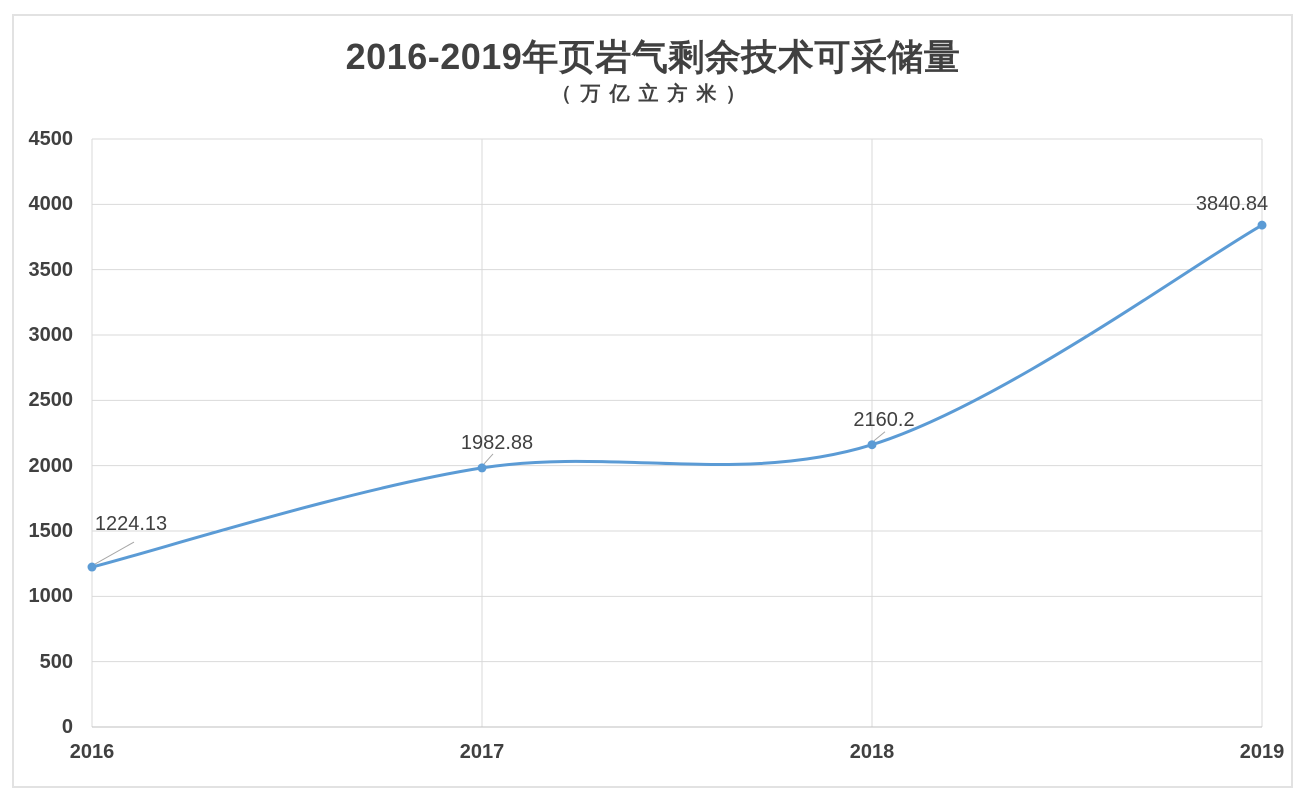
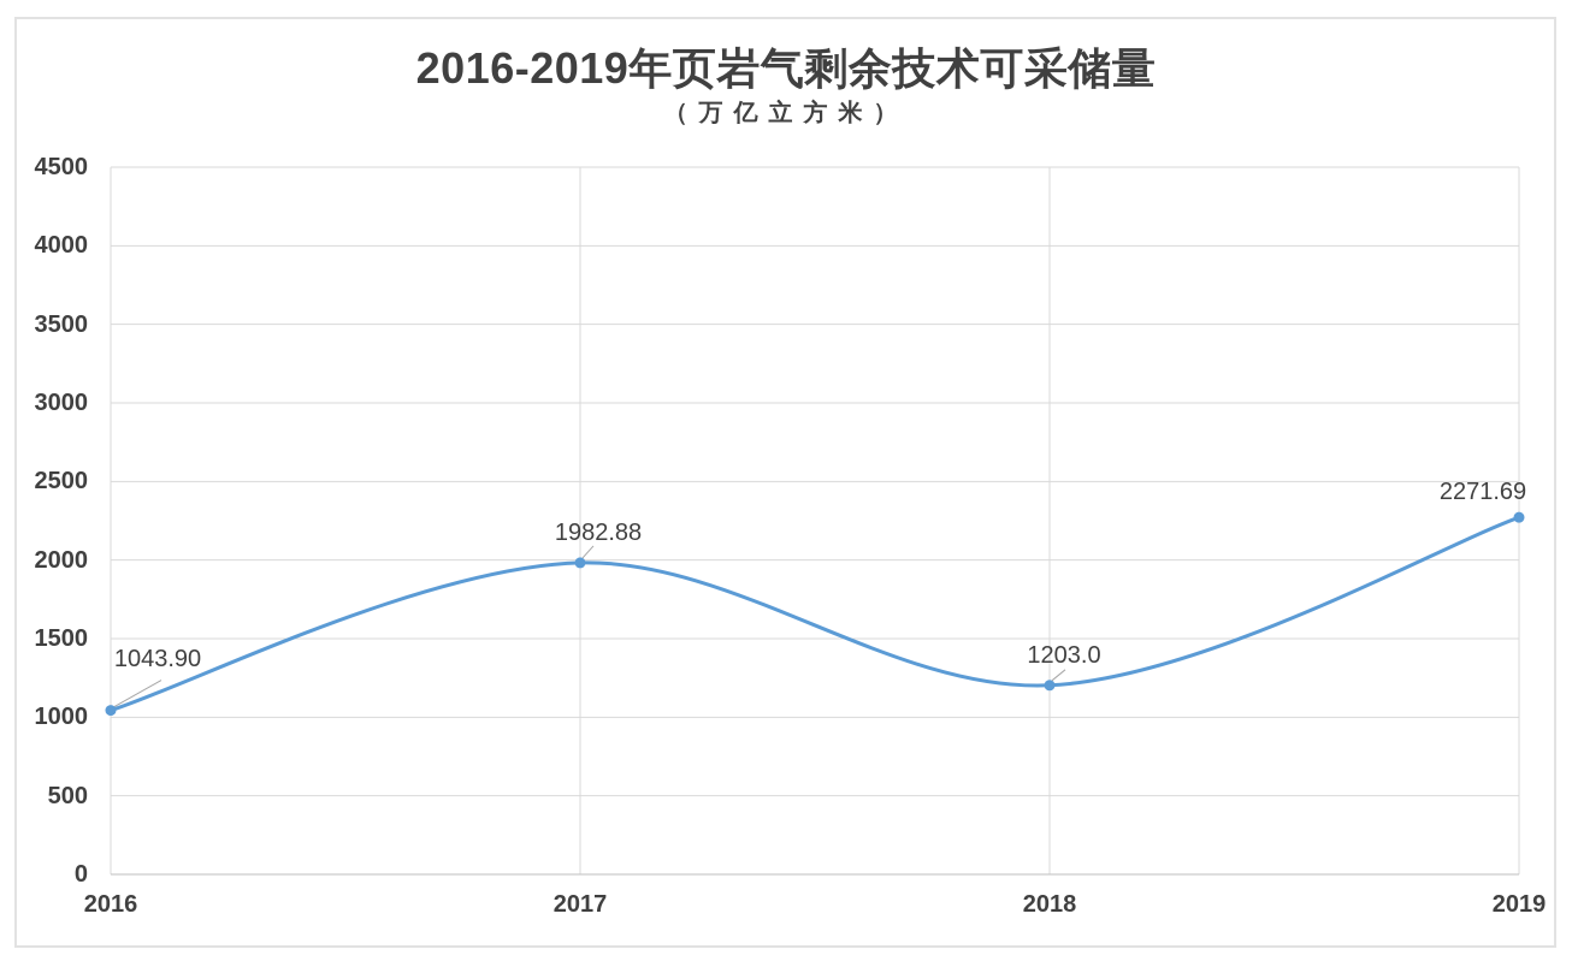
2016: 1224.13 -> 1043.90
2018: 2160.2 -> 1203.0
2019: 3840.84 -> 2271.69
